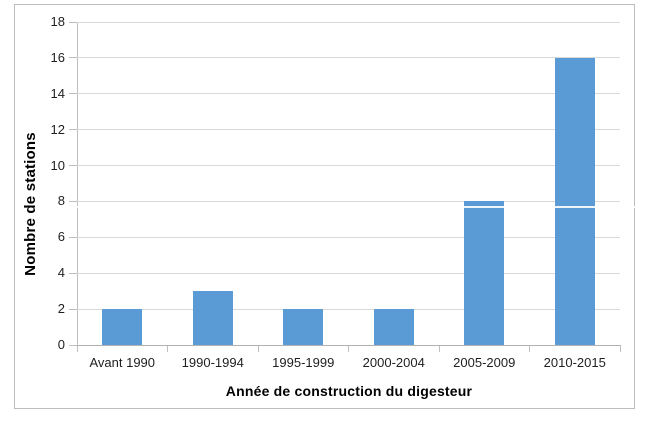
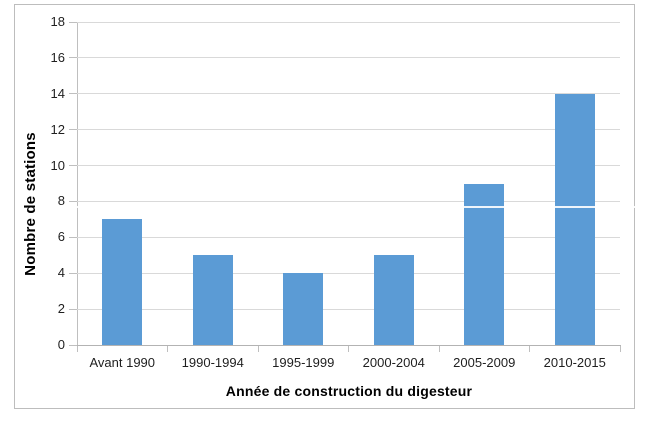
Avant 1990: 2 -> 7
1990-1994: 3 -> 5
1995-1999: 2 -> 4
2000-2004: 2 -> 5
2005-2009: 8 -> 9
2010-2015: 16 -> 14
